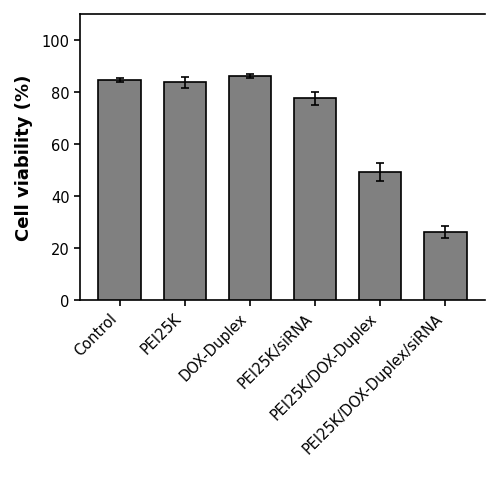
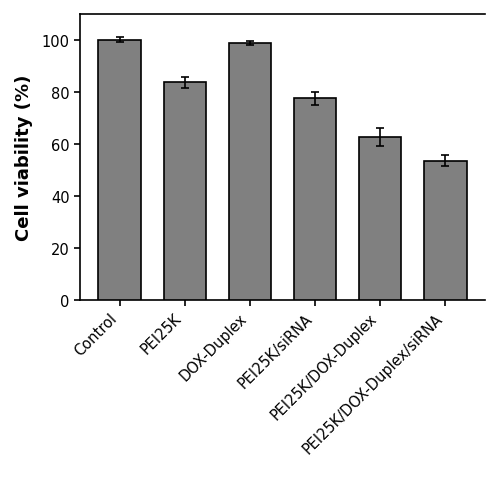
Control: 84.5 -> 100.0
DOX-Duplex: 86.0 -> 98.8
PEI25K/DOX-Duplex: 49.0 -> 62.5
PEI25K/DOX-Duplex/siRNA: 26.0 -> 53.5
